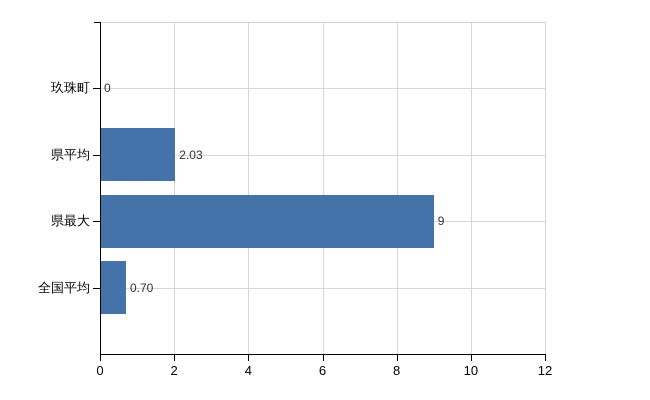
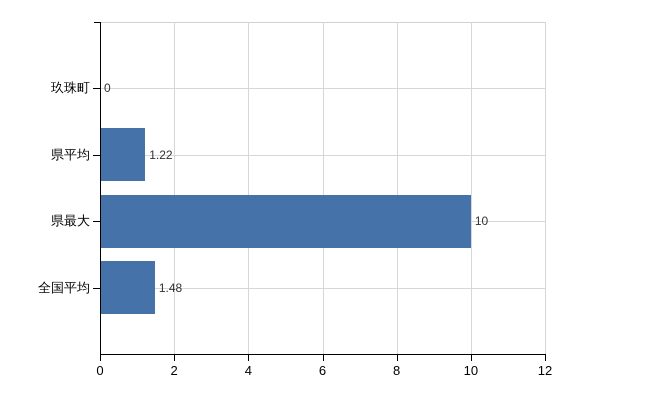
県平均: 2.03 -> 1.22
県最大: 9 -> 10
全国平均: 0.70 -> 1.48
